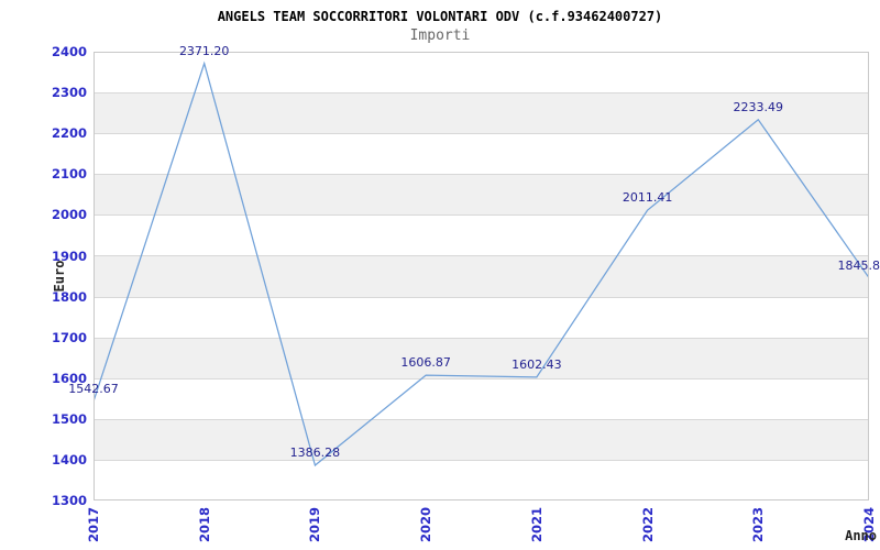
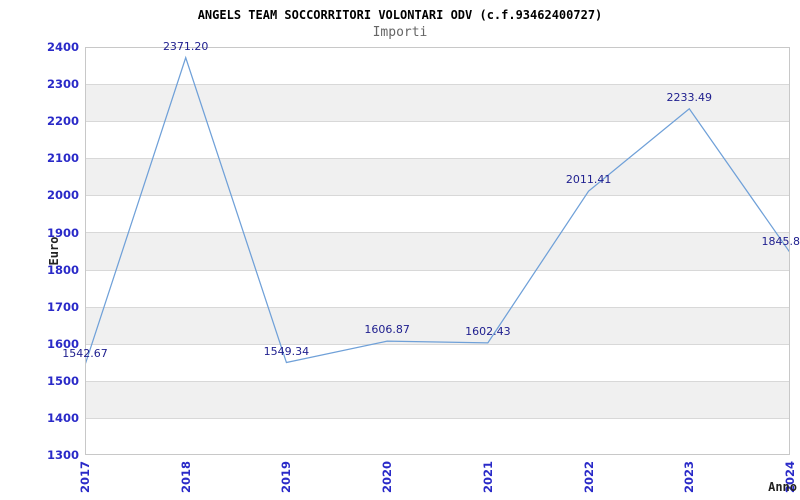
2019: 1386.28 -> 1549.34
